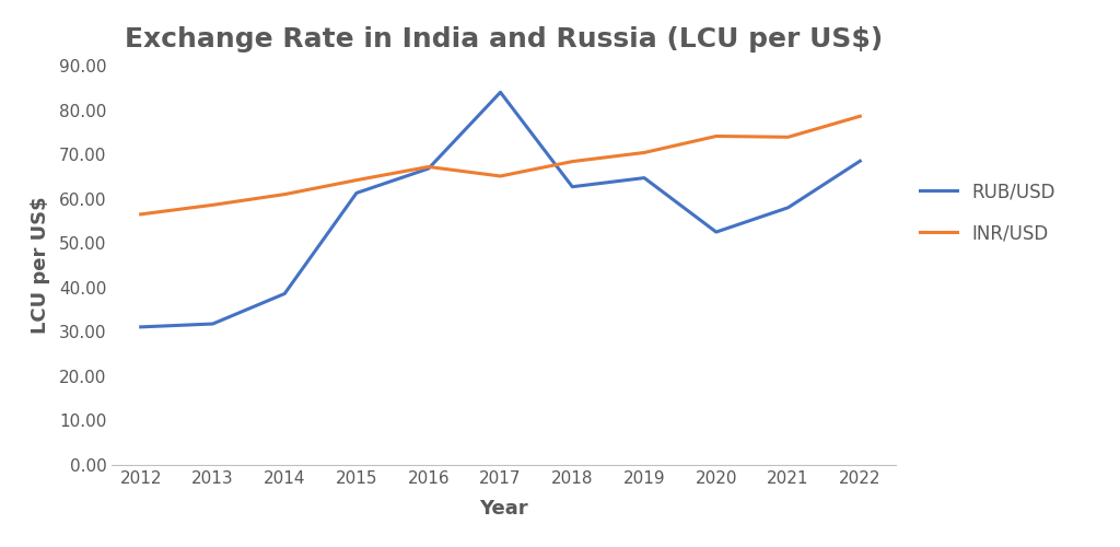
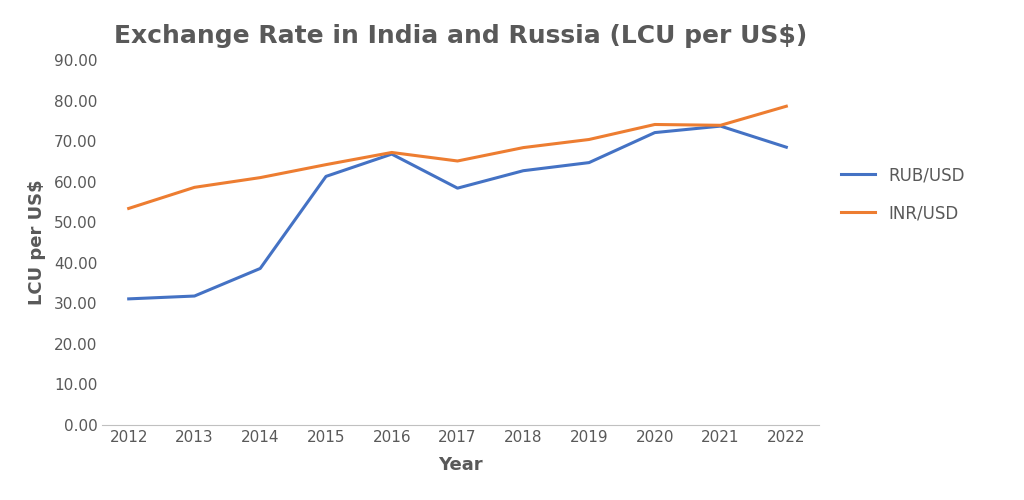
INR/USD/2012: 56.5 -> 53.4
RUB/USD/2017: 84.0 -> 58.4
RUB/USD/2020: 52.5 -> 72.1
RUB/USD/2021: 58.0 -> 73.7
